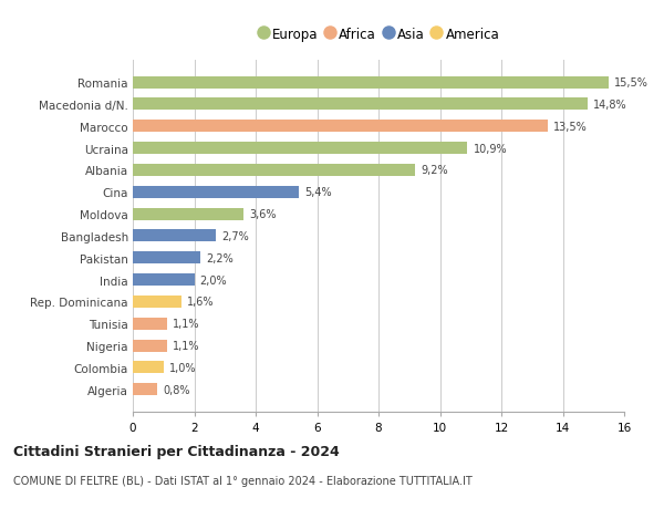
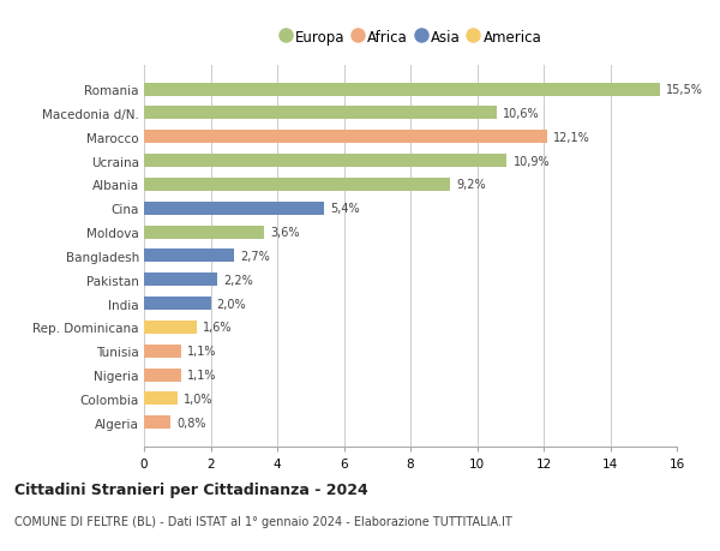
Macedonia d/N.: 14,8% -> 10,6%
Marocco: 13,5% -> 12,1%
